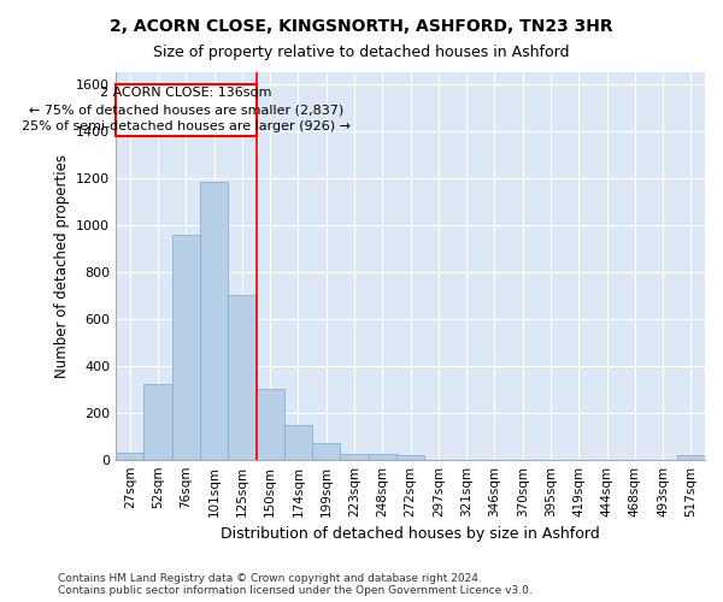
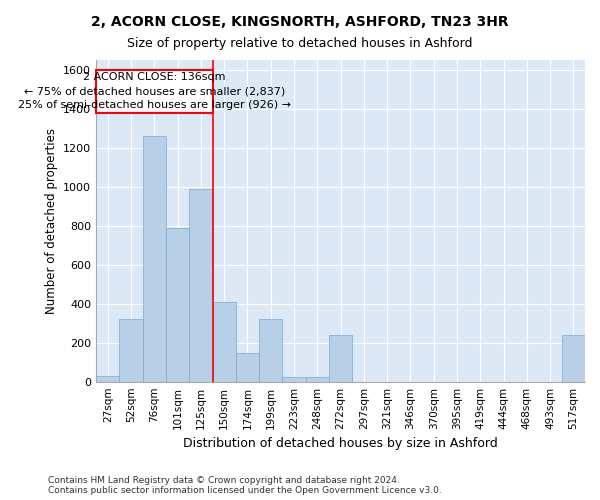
76sqm: 960 -> 1260
101sqm: 1180 -> 790
125sqm: 700 -> 990
150sqm: 300 -> 410
199sqm: 70 -> 320
272sqm: 20 -> 240
517sqm: 20 -> 240
